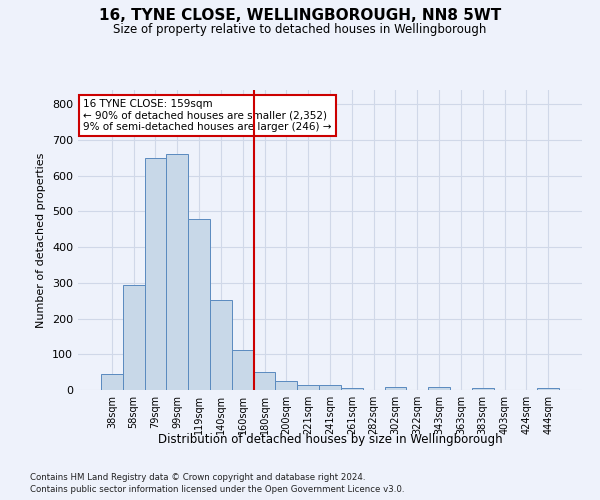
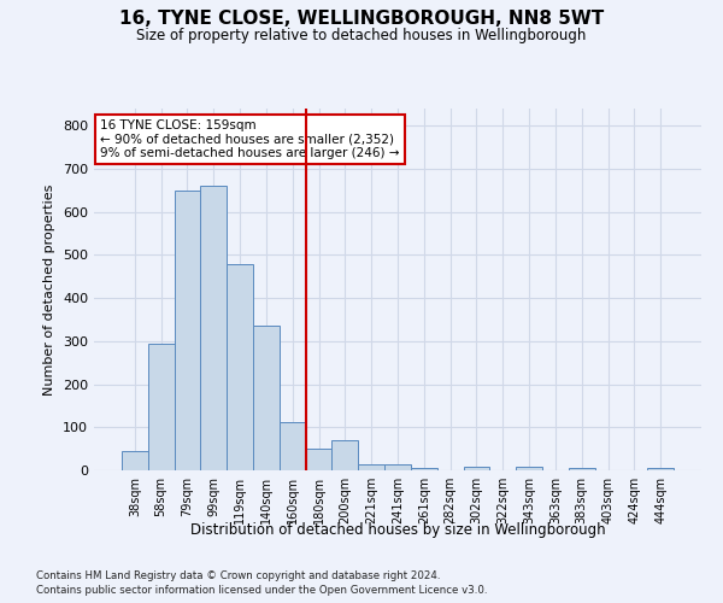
140sqm: 251 -> 335
200sqm: 25 -> 70
